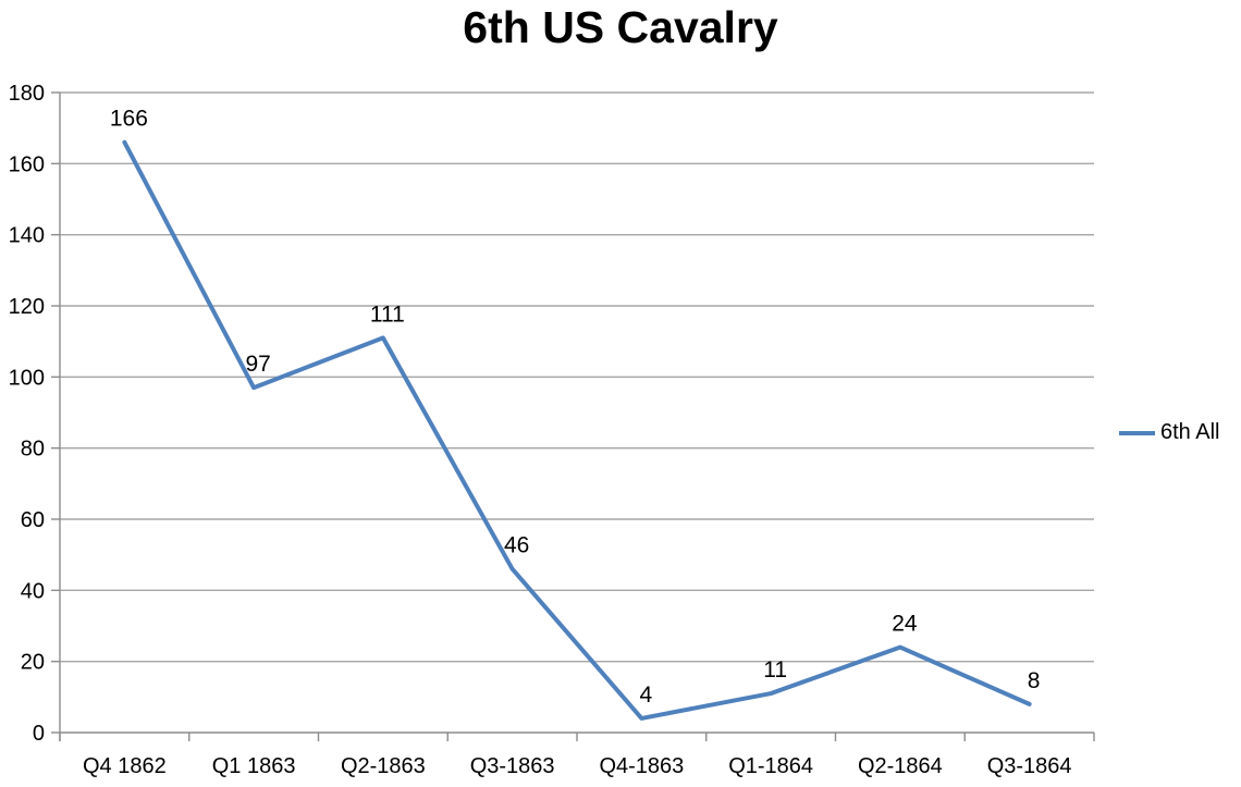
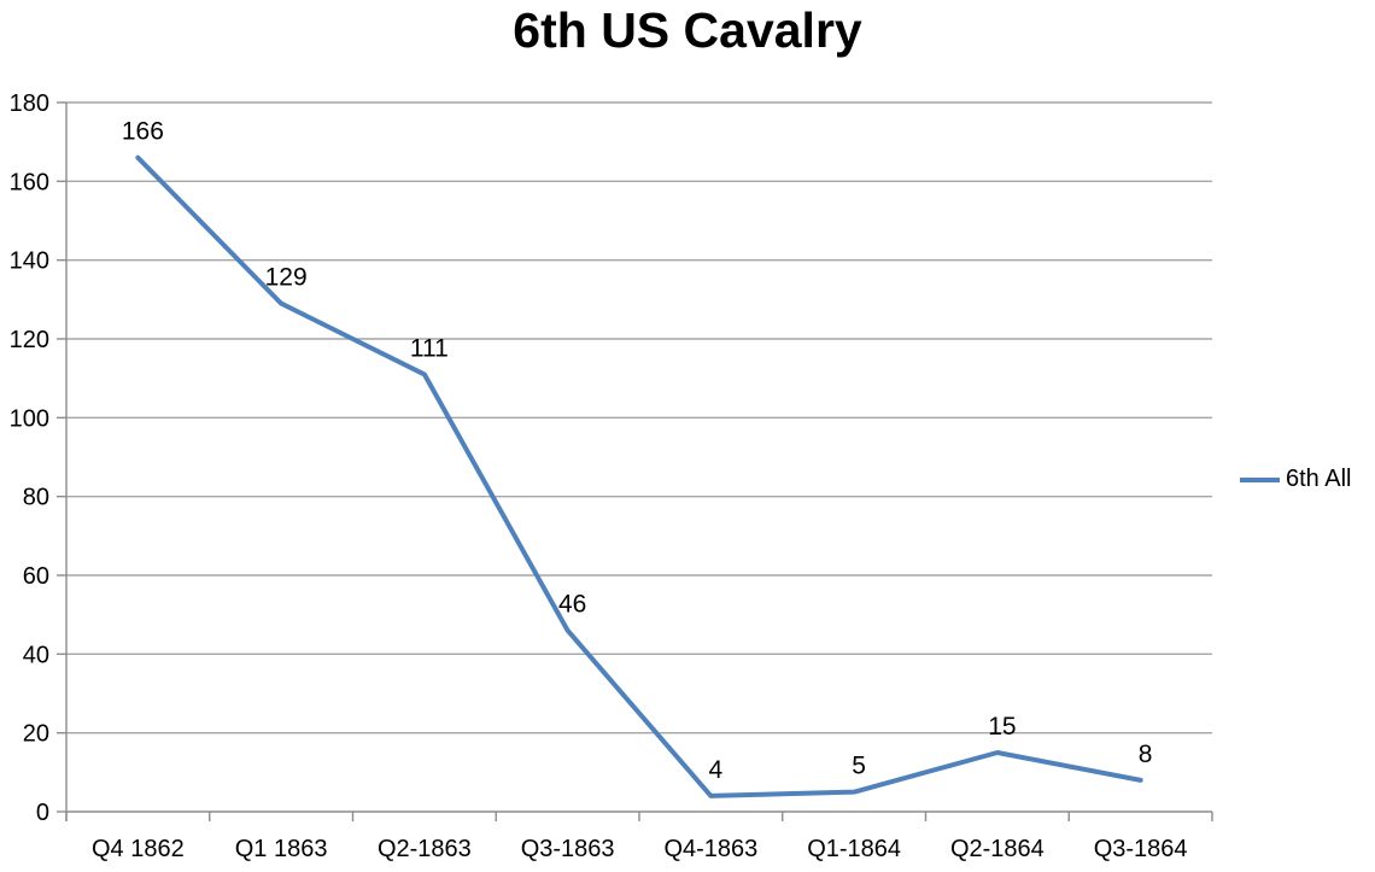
Q1 1863: 97 -> 129
Q1-1864: 11 -> 5
Q2-1864: 24 -> 15
